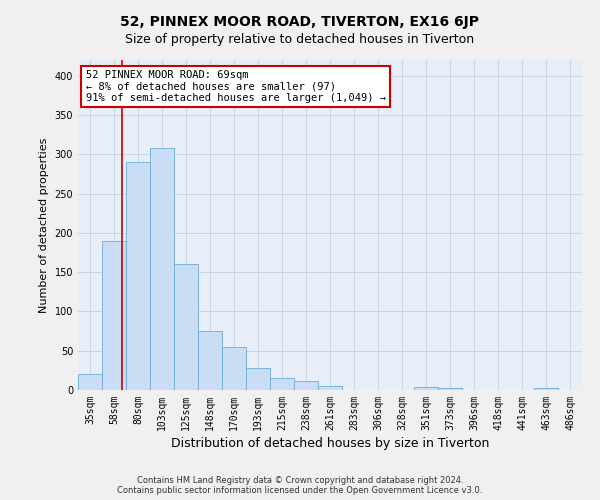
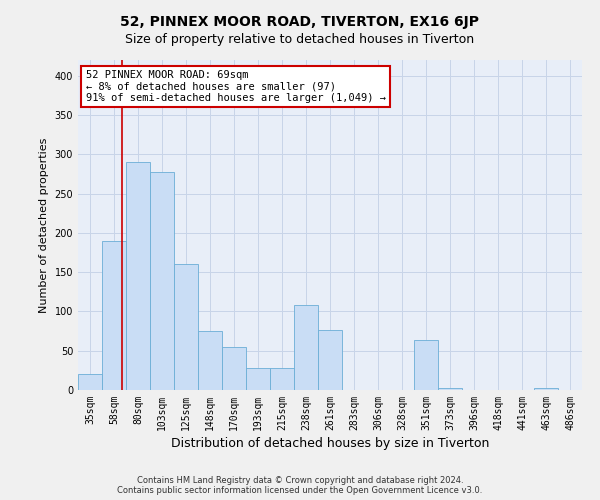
103sqm: 308 -> 278
215sqm: 15 -> 28
238sqm: 12 -> 108
261sqm: 5 -> 76
351sqm: 4 -> 64
